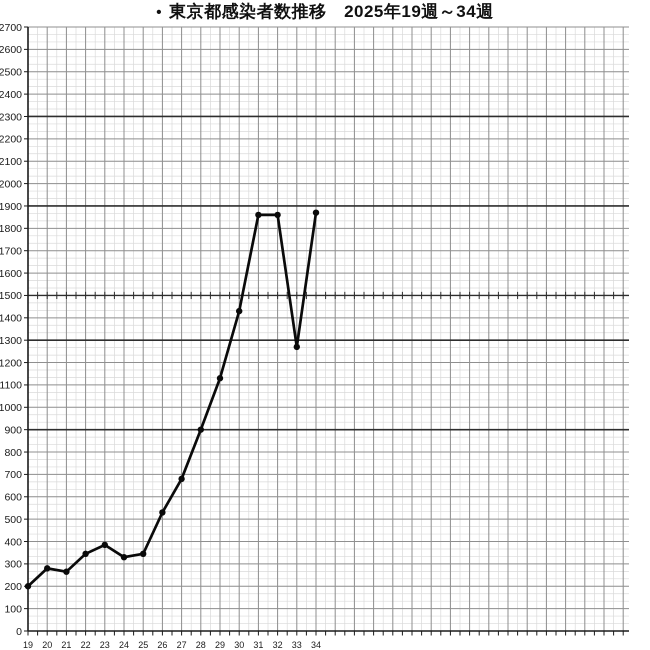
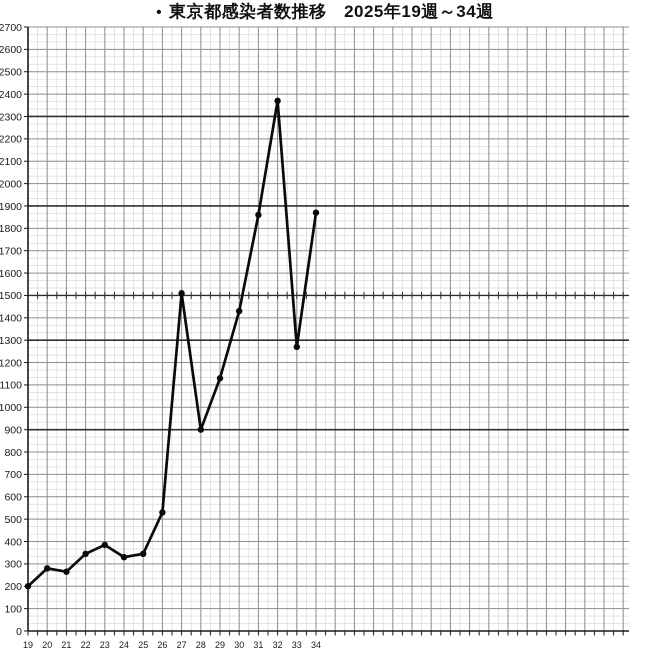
27: 680 -> 1510
32: 1860 -> 2370
